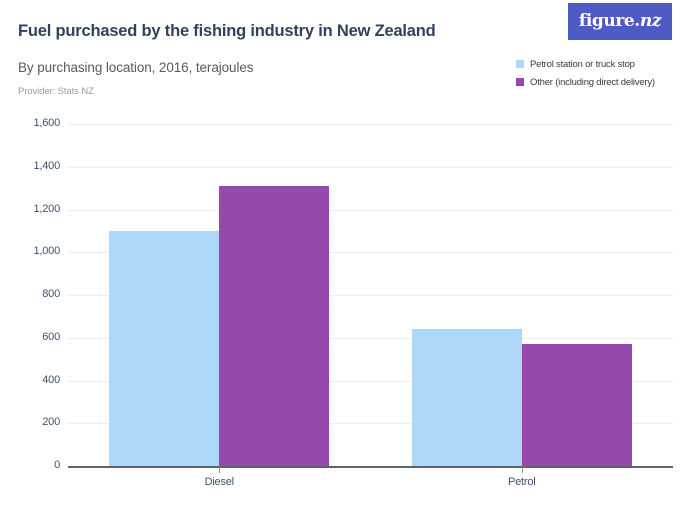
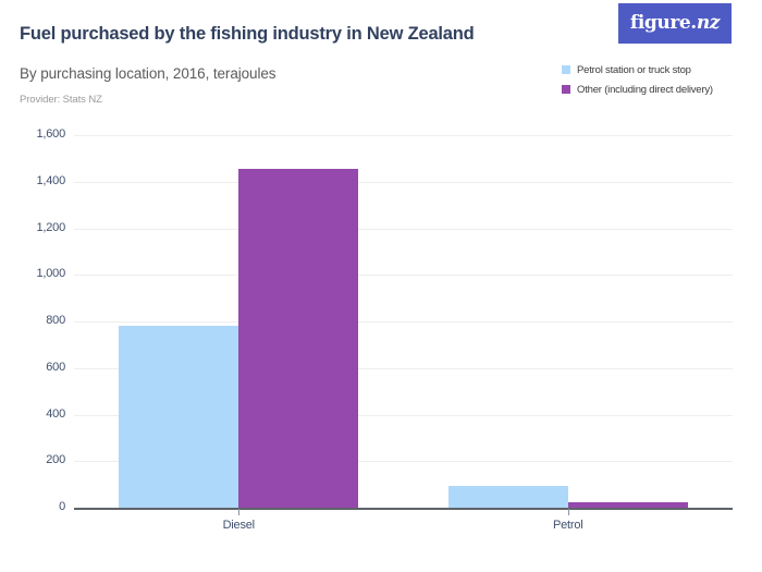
Petrol station or truck stop/Diesel: 1100 -> 780
Other (including direct delivery)/Diesel: 1310 -> 1460
Petrol station or truck stop/Petrol: 640 -> 90
Other (including direct delivery)/Petrol: 570 -> 20
